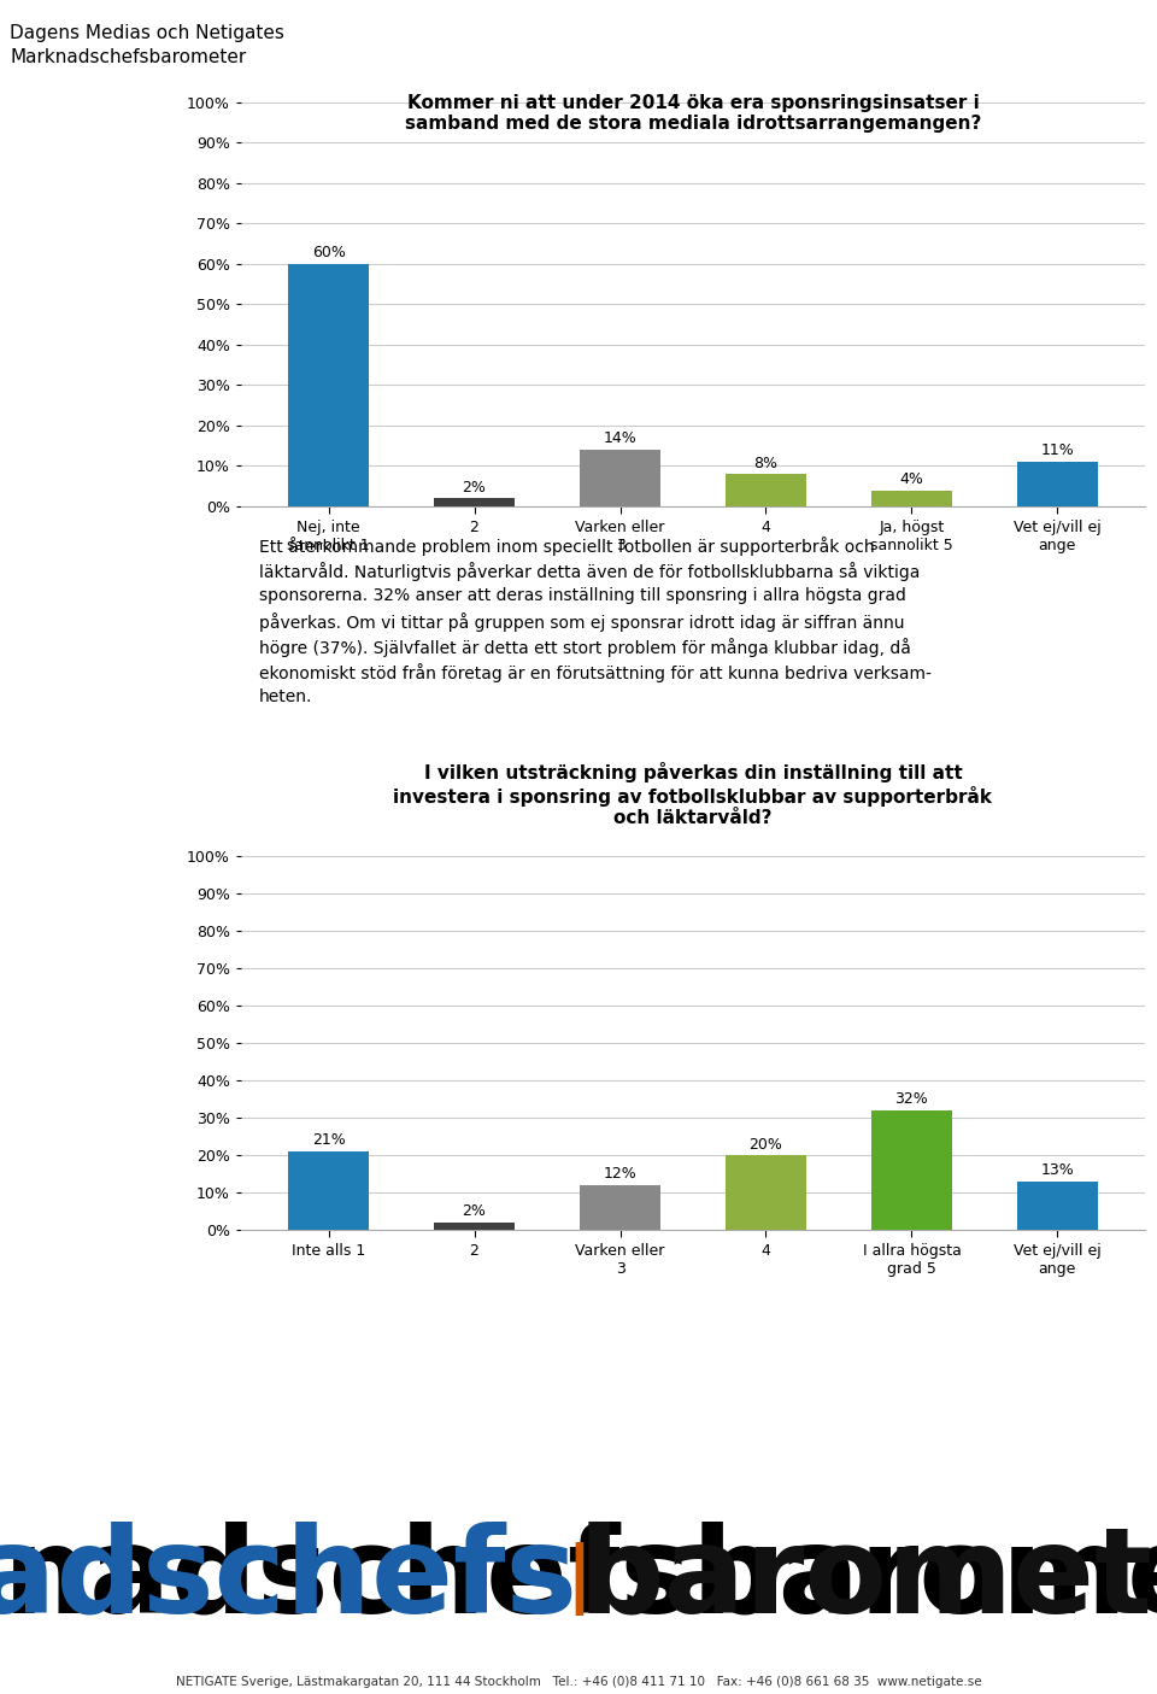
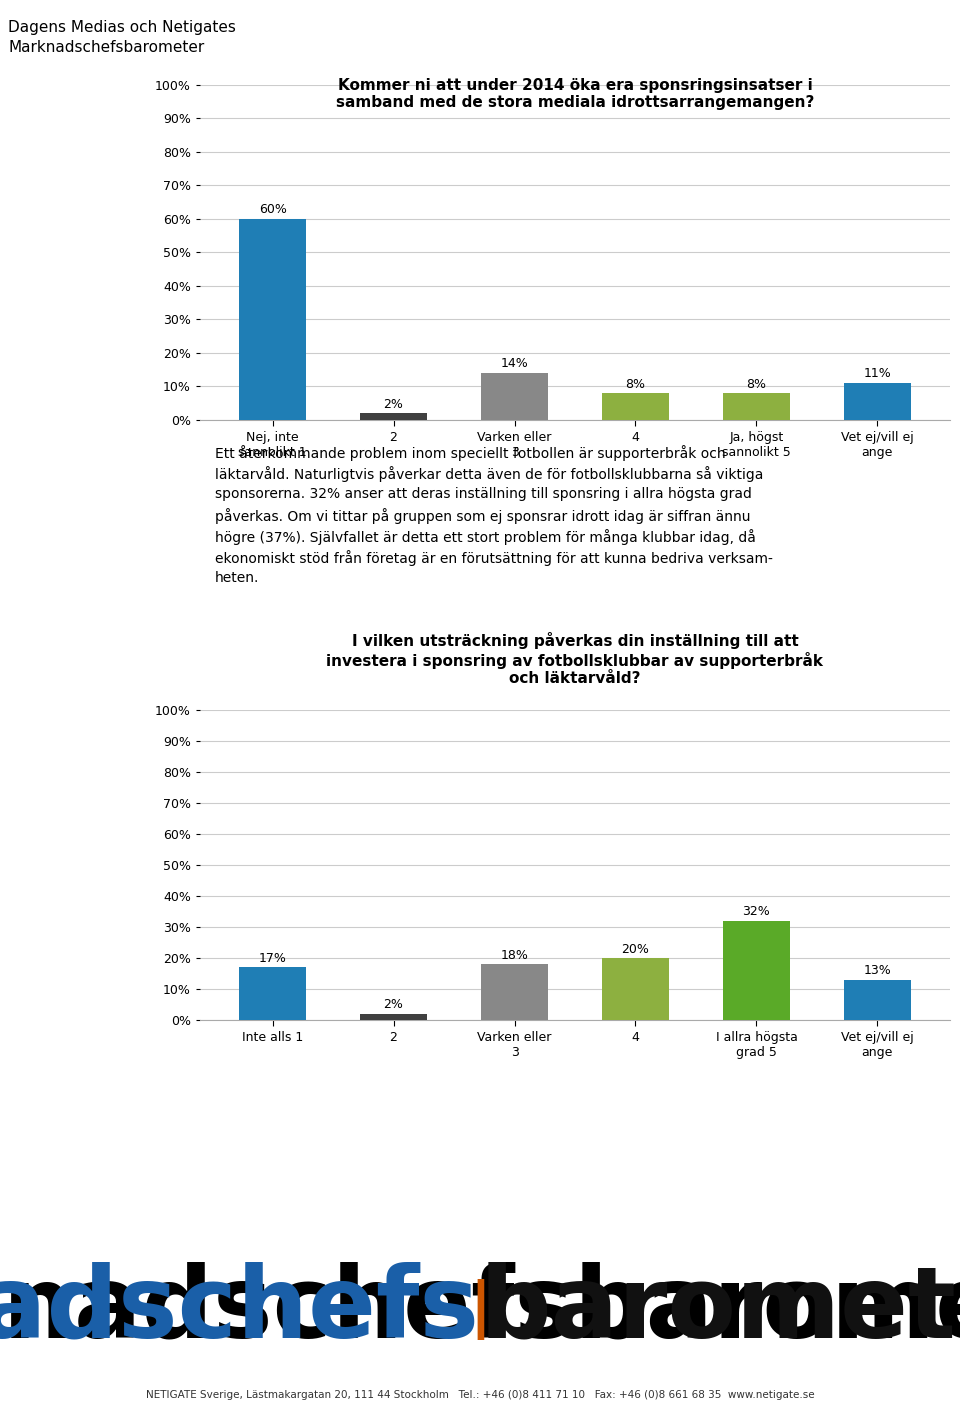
Ja, högst sannolikt 5: 4% -> 8%
Inte alls 1: 21% -> 17%
Varken eller 3: 12% -> 18%
